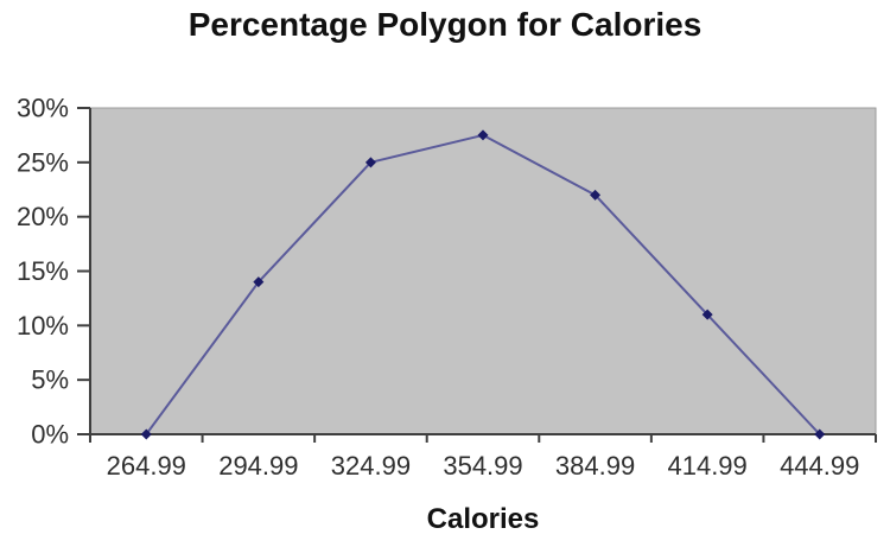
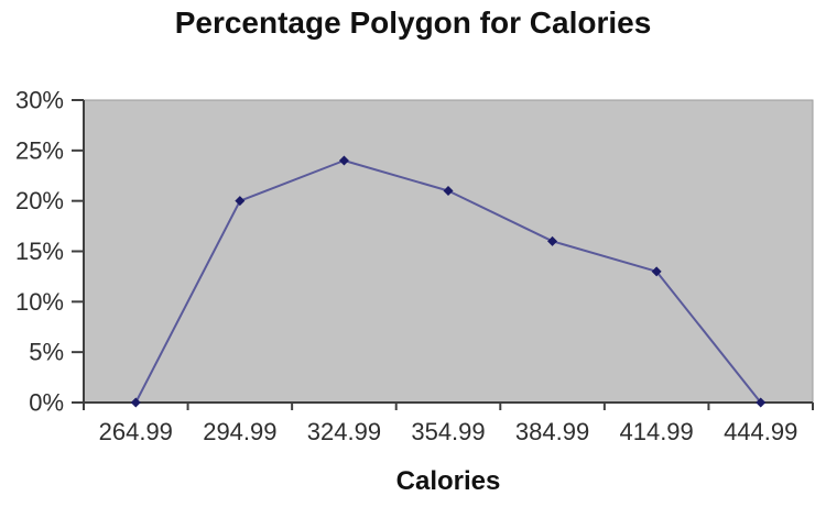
294.99: 14% -> 20%
324.99: 25% -> 24%
354.99: 28% -> 21%
384.99: 22% -> 16%
414.99: 11% -> 13%
